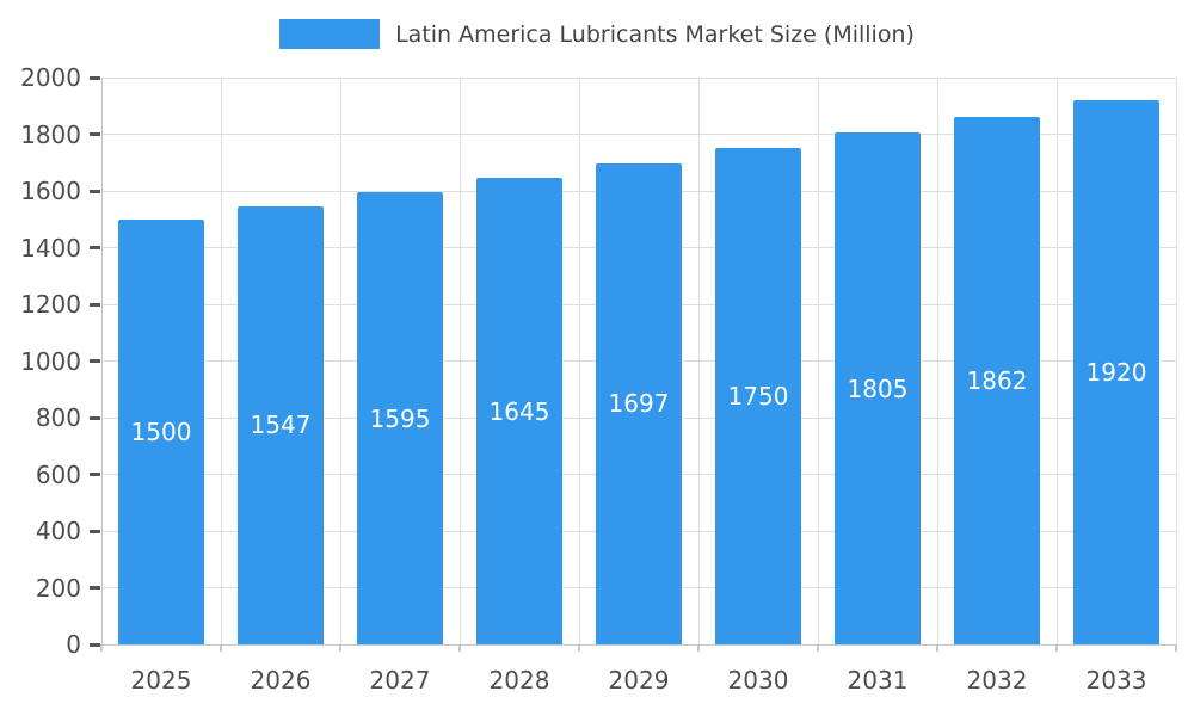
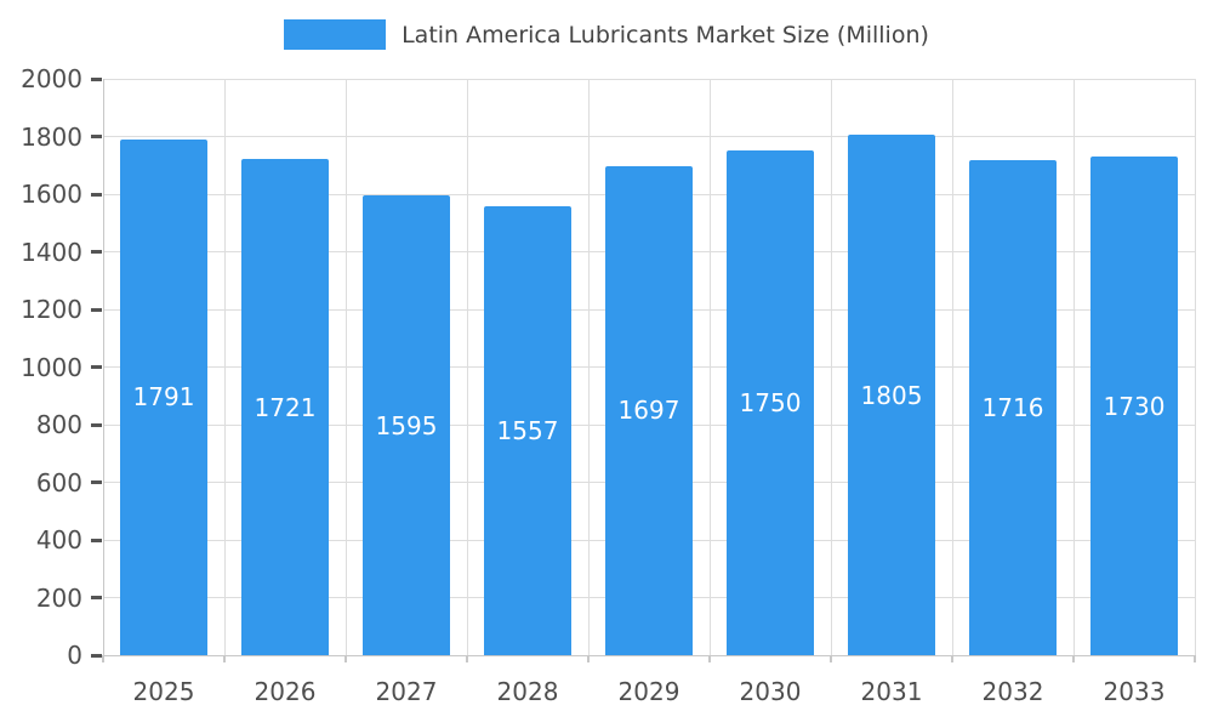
2025: 1500 -> 1791
2026: 1547 -> 1721
2028: 1645 -> 1557
2032: 1862 -> 1716
2033: 1920 -> 1730
